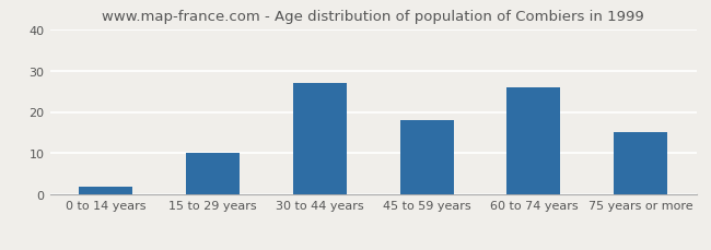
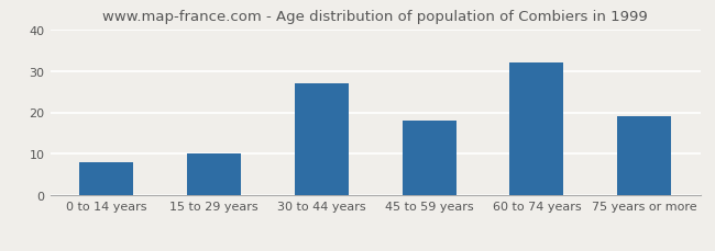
0 to 14 years: 2 -> 8
60 to 74 years: 26 -> 32
75 years or more: 15 -> 19
